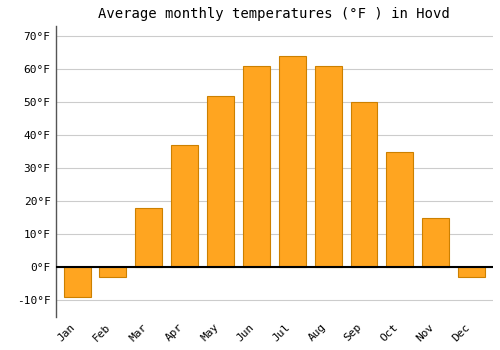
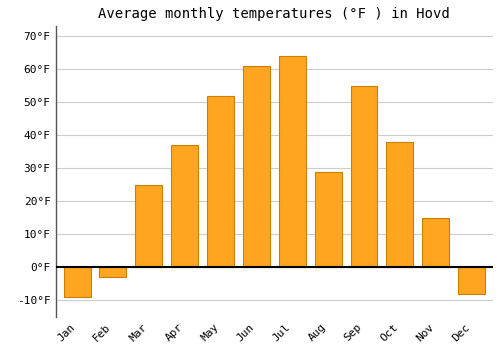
Mar: 18°F -> 25°F
Aug: 61°F -> 29°F
Sep: 50°F -> 55°F
Oct: 35°F -> 38°F
Dec: -3°F -> -8°F
